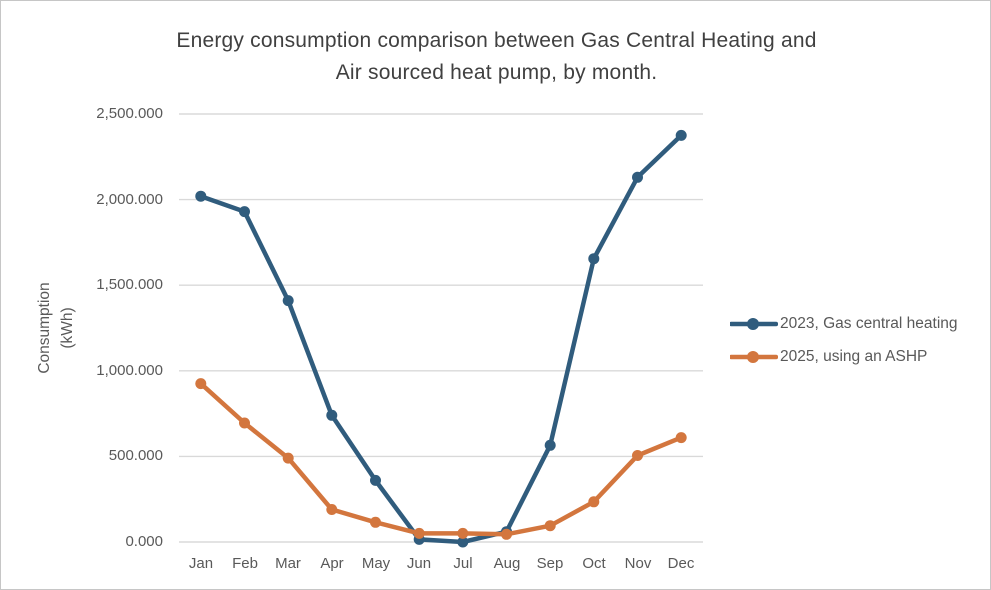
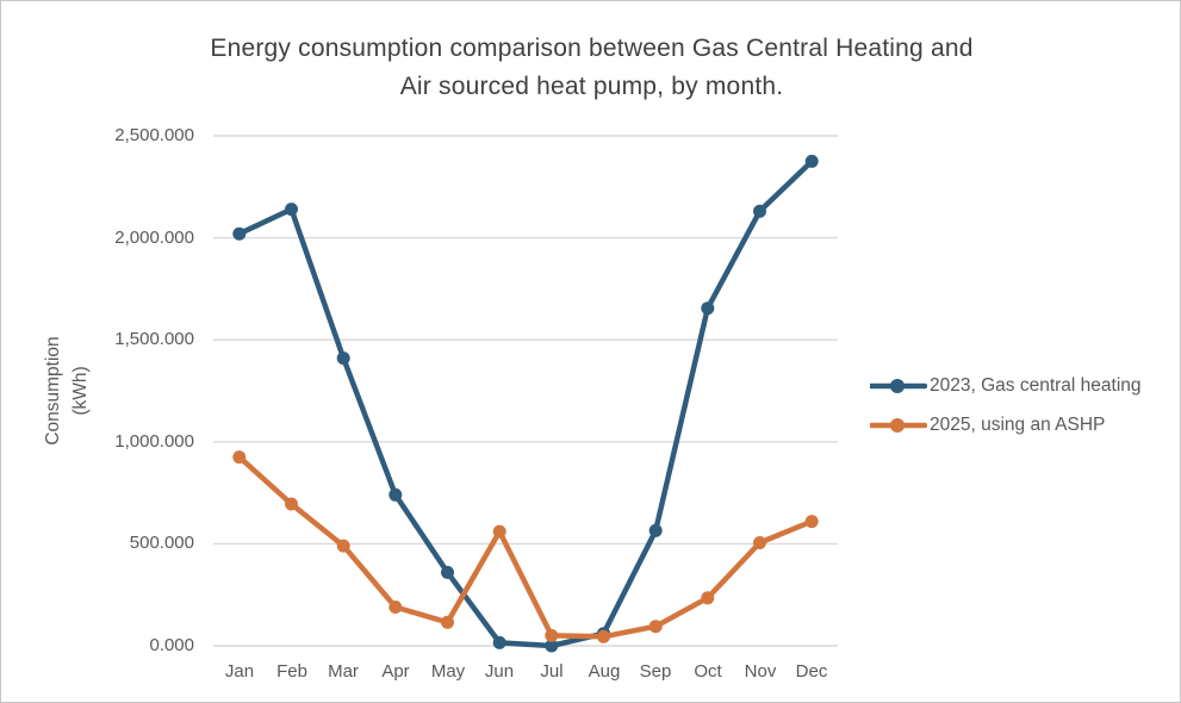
2023, Gas central heating/Feb: 1930 -> 2140
2025, using an ASHP/Jun: 50 -> 560
